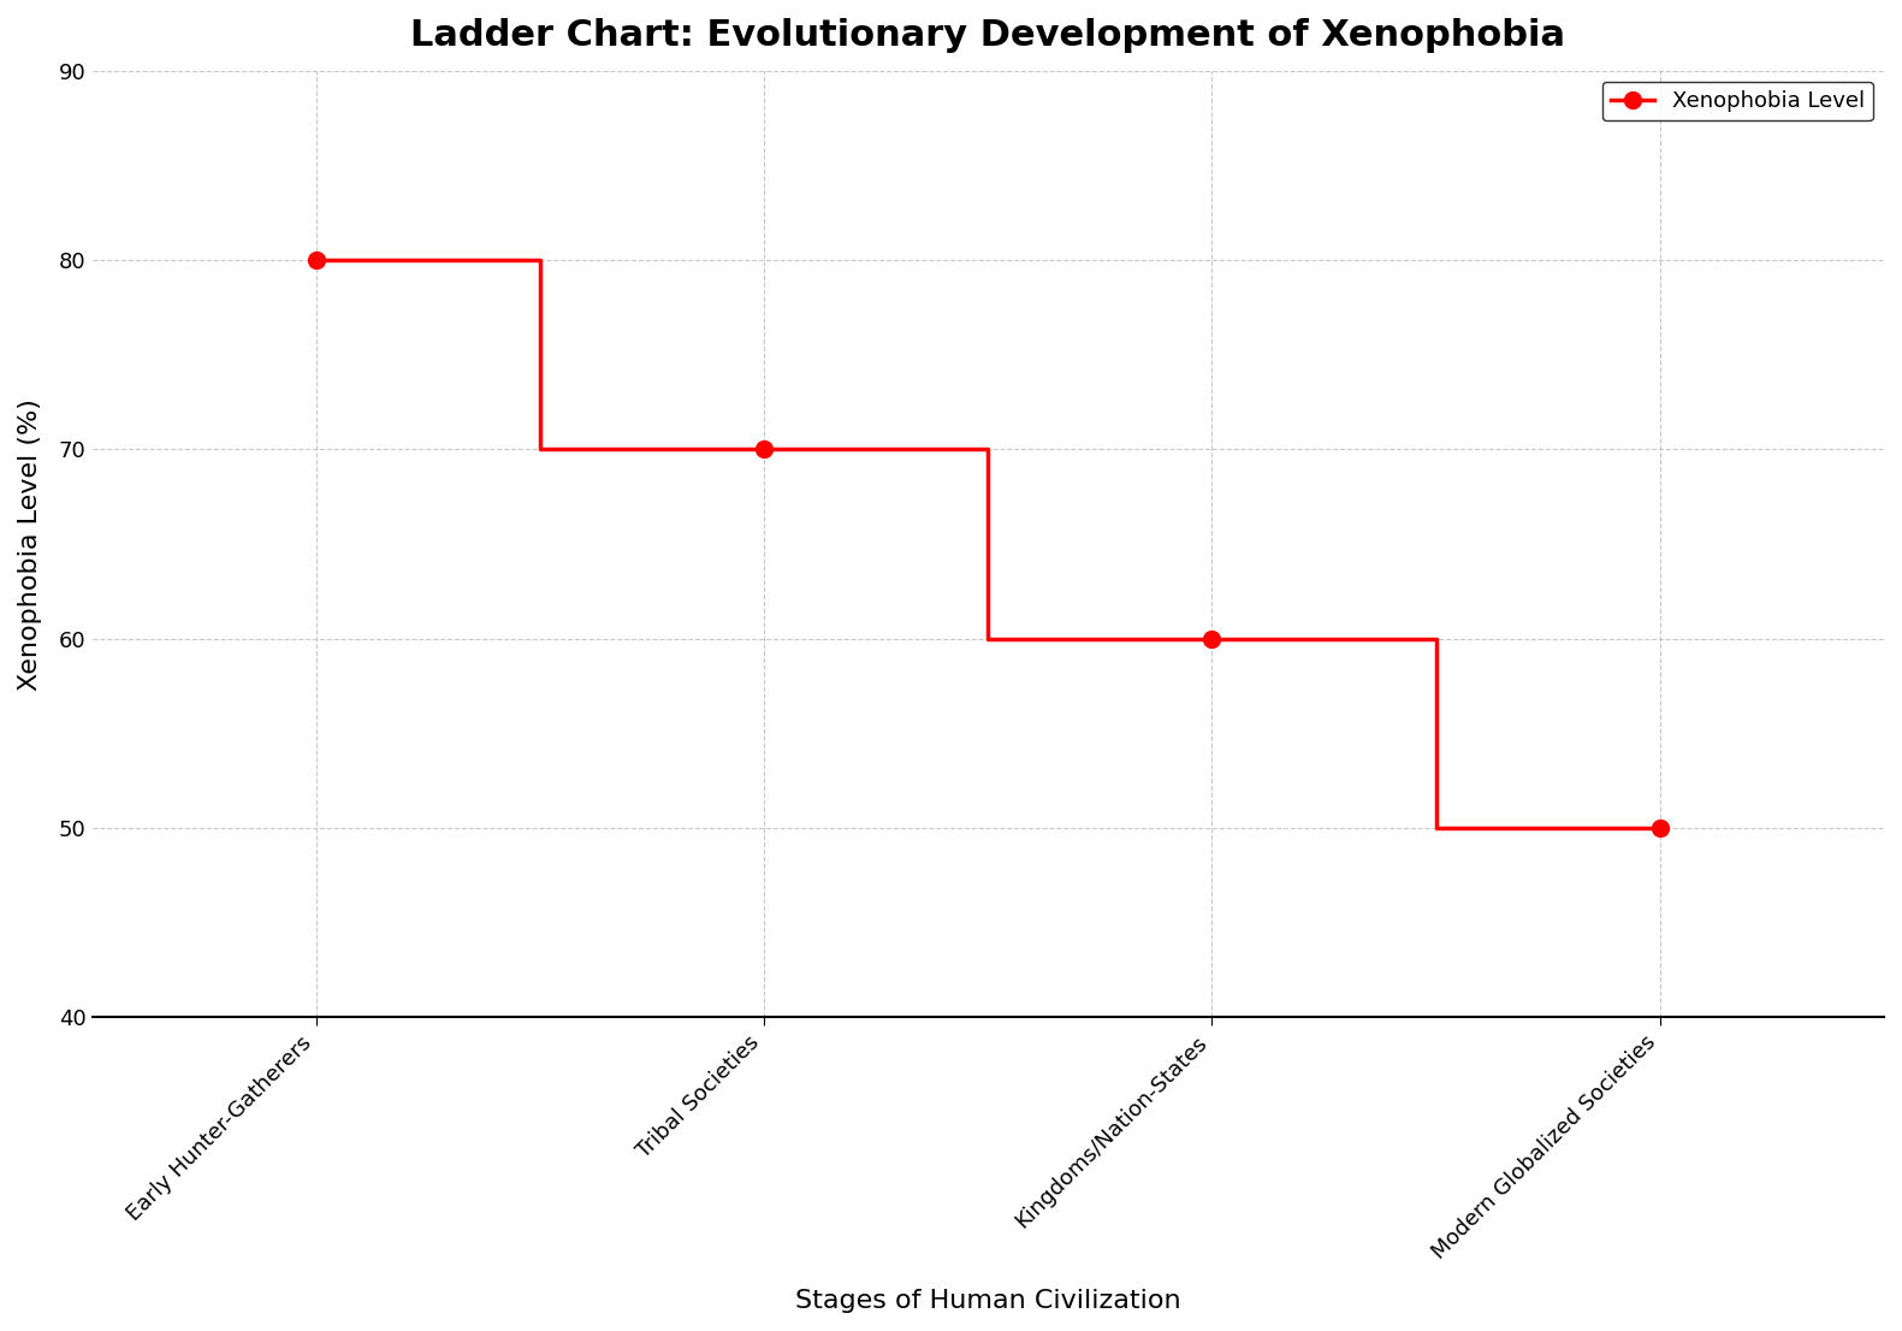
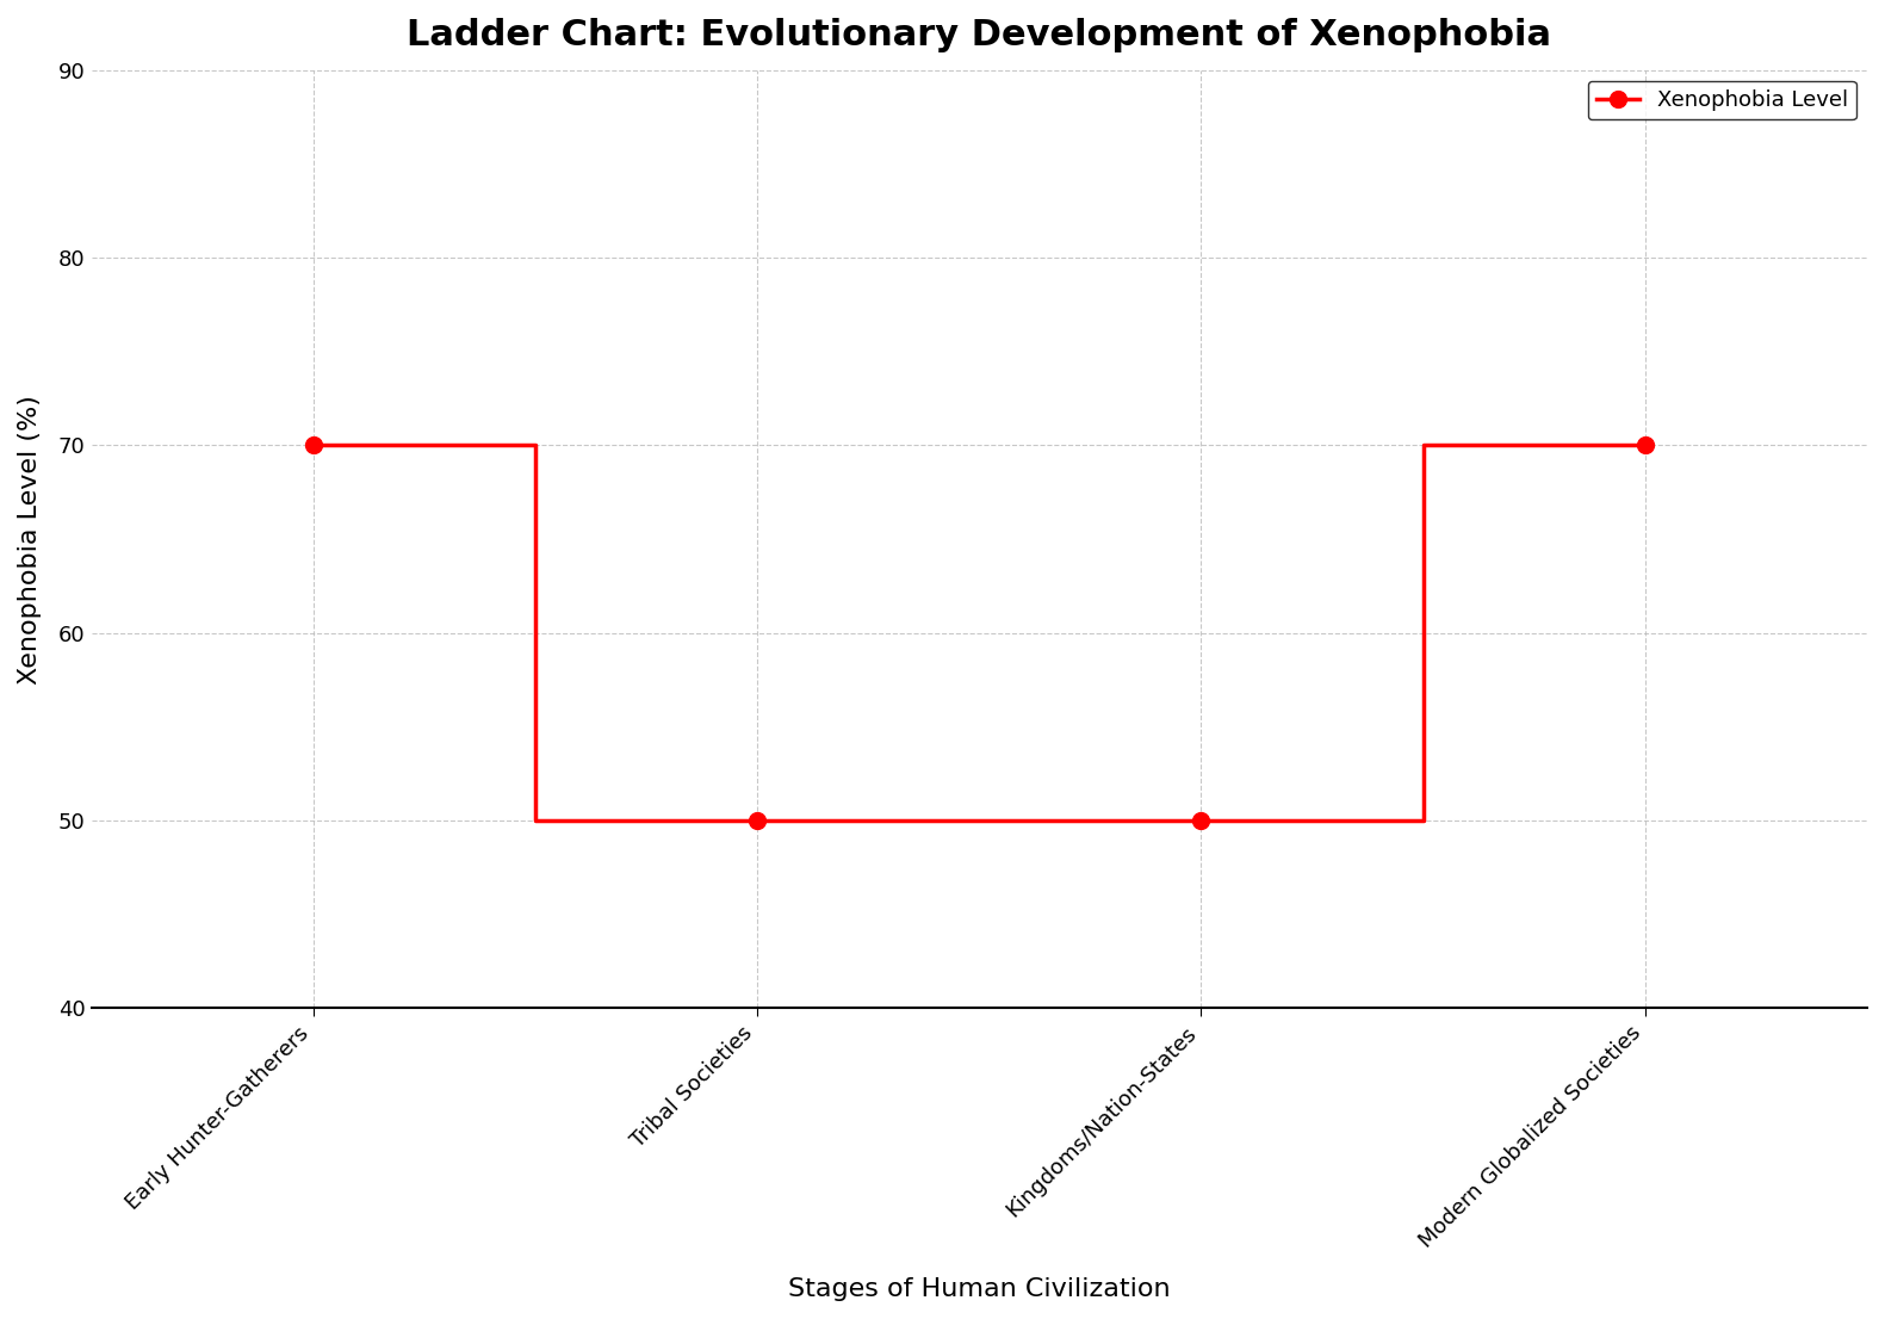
Early Hunter-Gatherers: 80 -> 70
Tribal Societies: 70 -> 50
Kingdoms/Nation-States: 60 -> 50
Modern Globalized Societies: 50 -> 70
